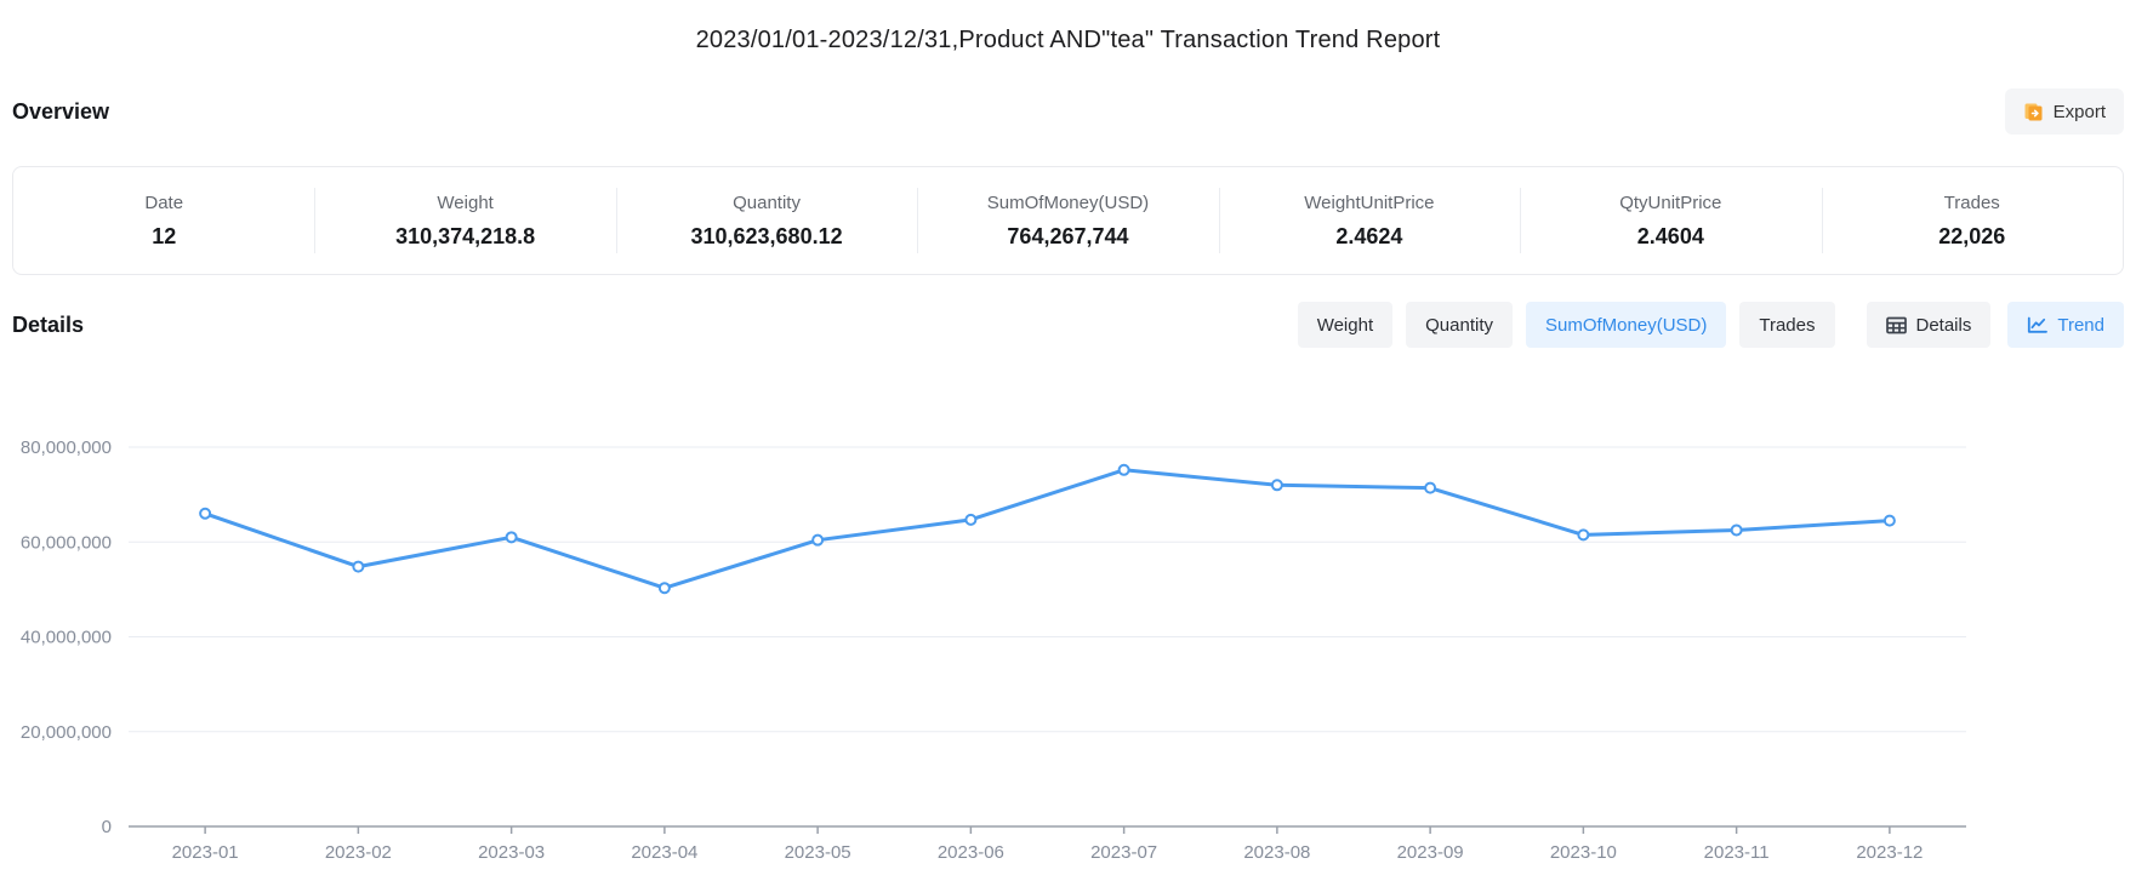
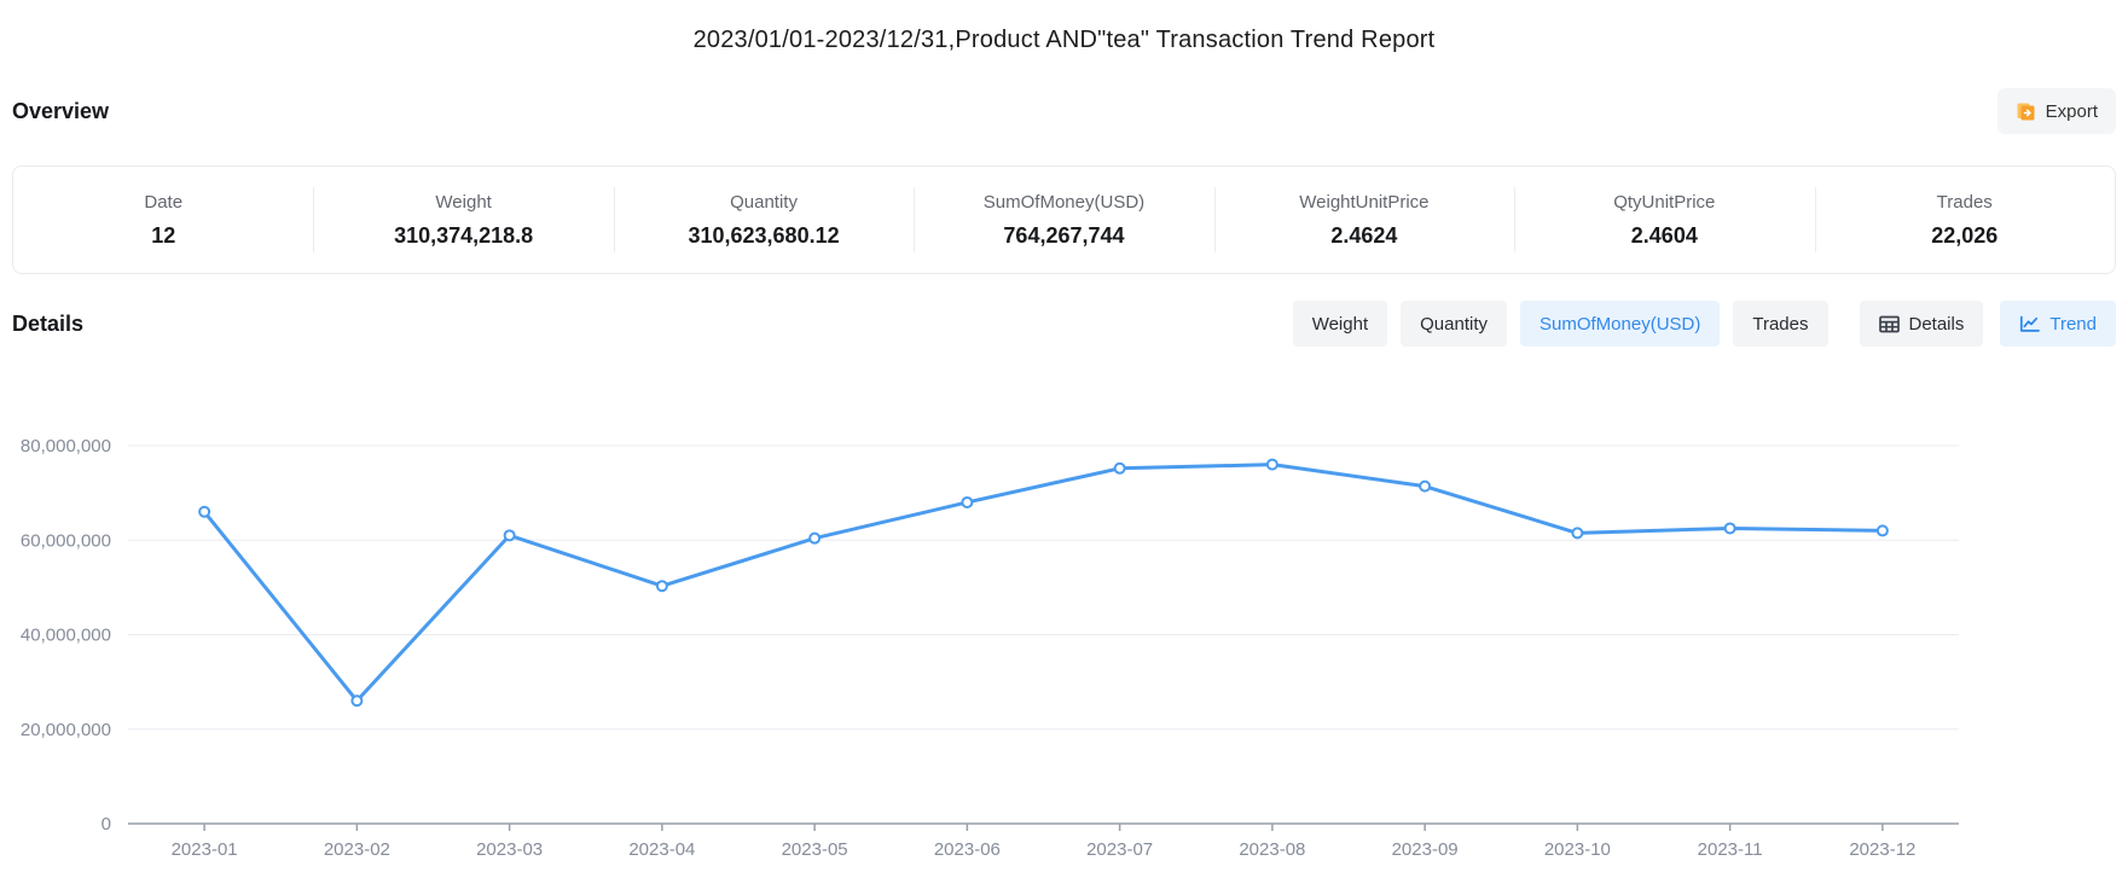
2023-02: 55000000 -> 26000000
2023-06: 65000000 -> 68000000
2023-08: 72000000 -> 76000000
2023-12: 64000000 -> 62000000
